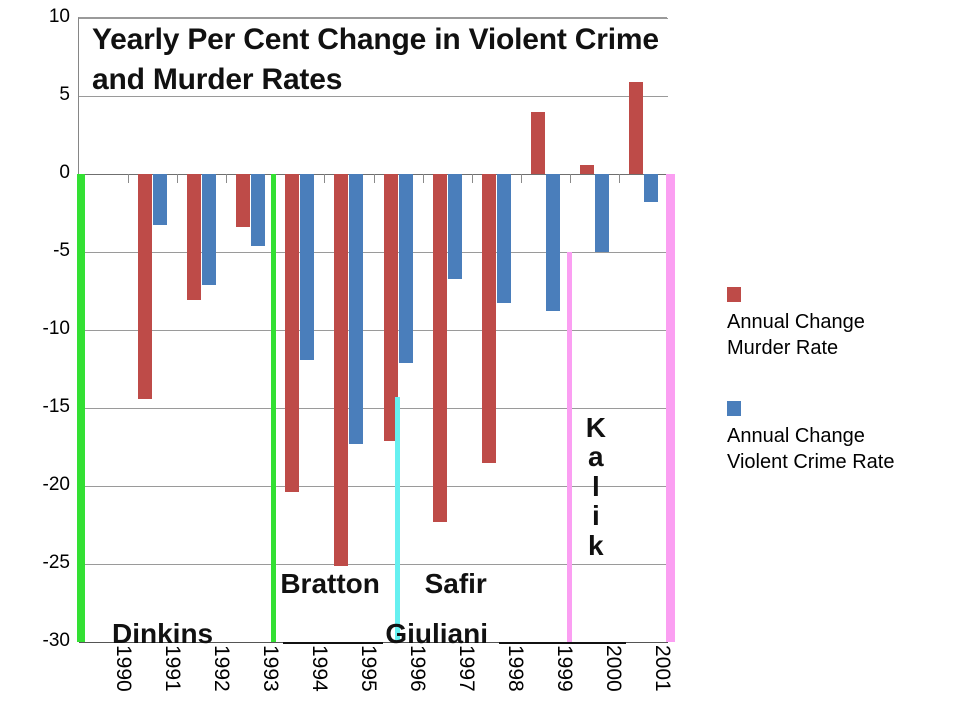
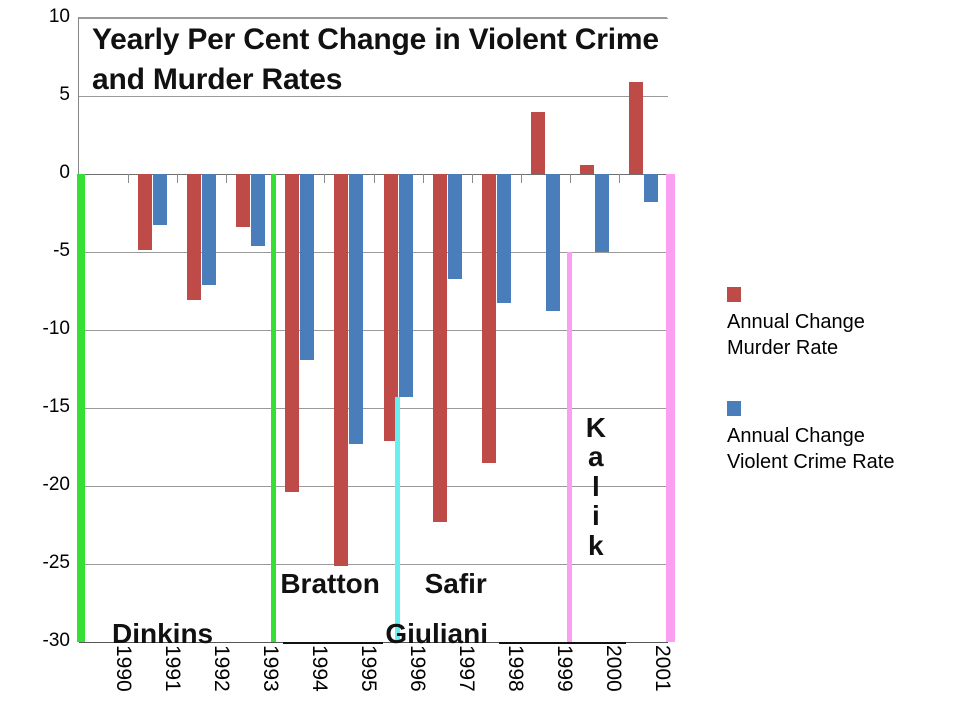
Annual Change Murder Rate/1991: -14.4 -> -4.9
Annual Change Violent Crime Rate/1996: -12.1 -> -14.3
